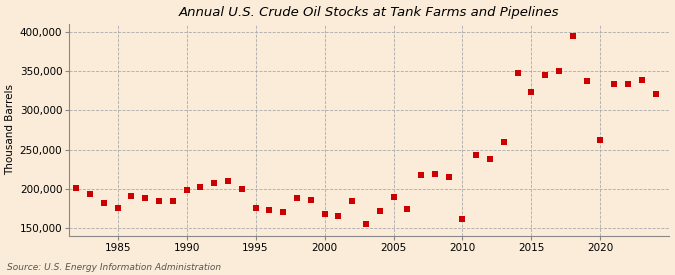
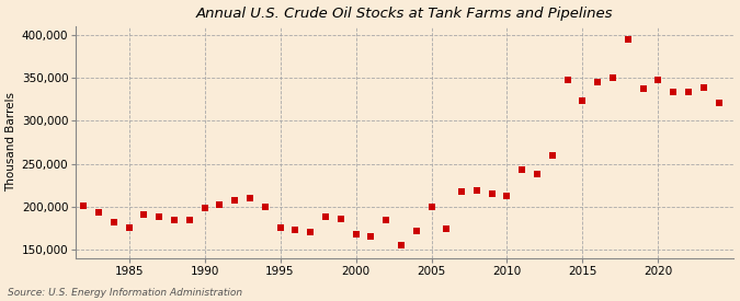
2005: 190,000 -> 200,000
2010: 162,000 -> 213,000
2020: 262,000 -> 347,000
